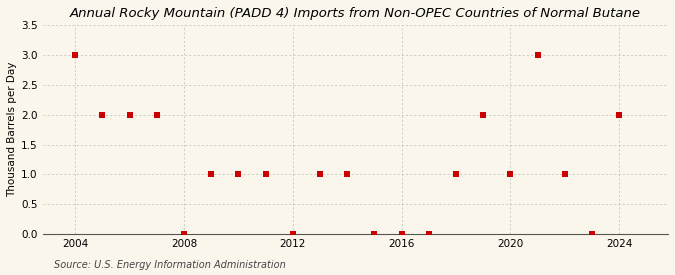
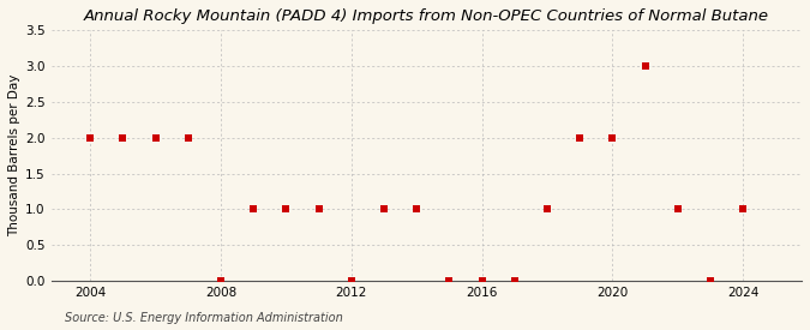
2004: 3 -> 2
2020: 1 -> 2
2024: 2 -> 1
